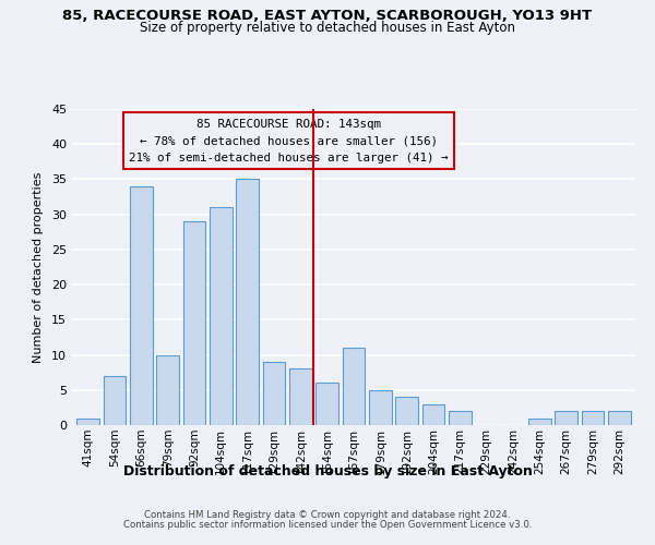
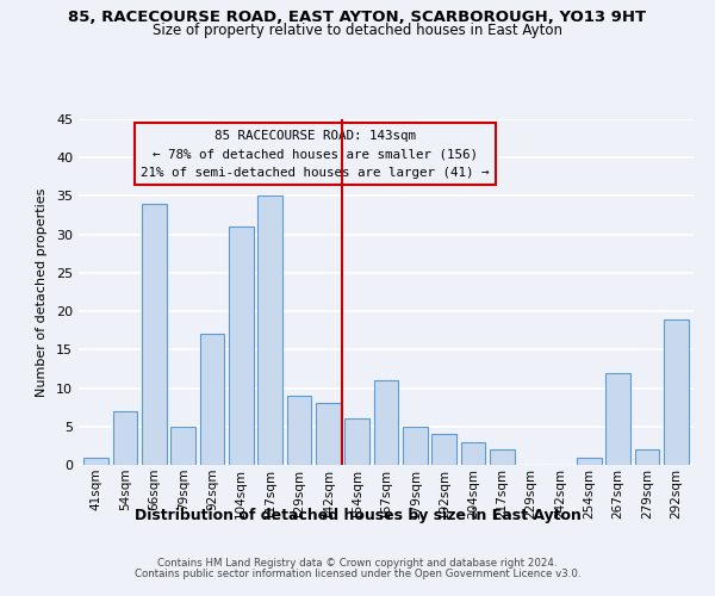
79sqm: 10 -> 5
92sqm: 29 -> 17
267sqm: 2 -> 12
292sqm: 2 -> 19
